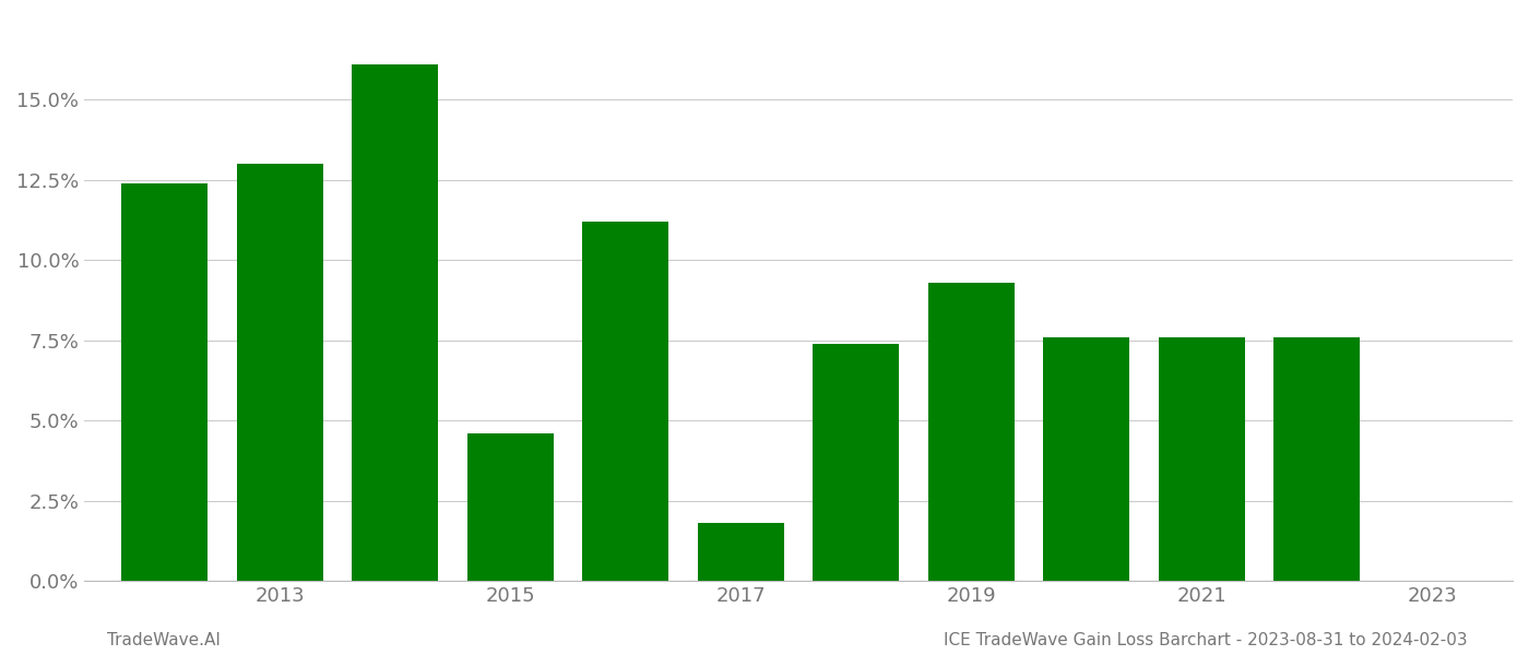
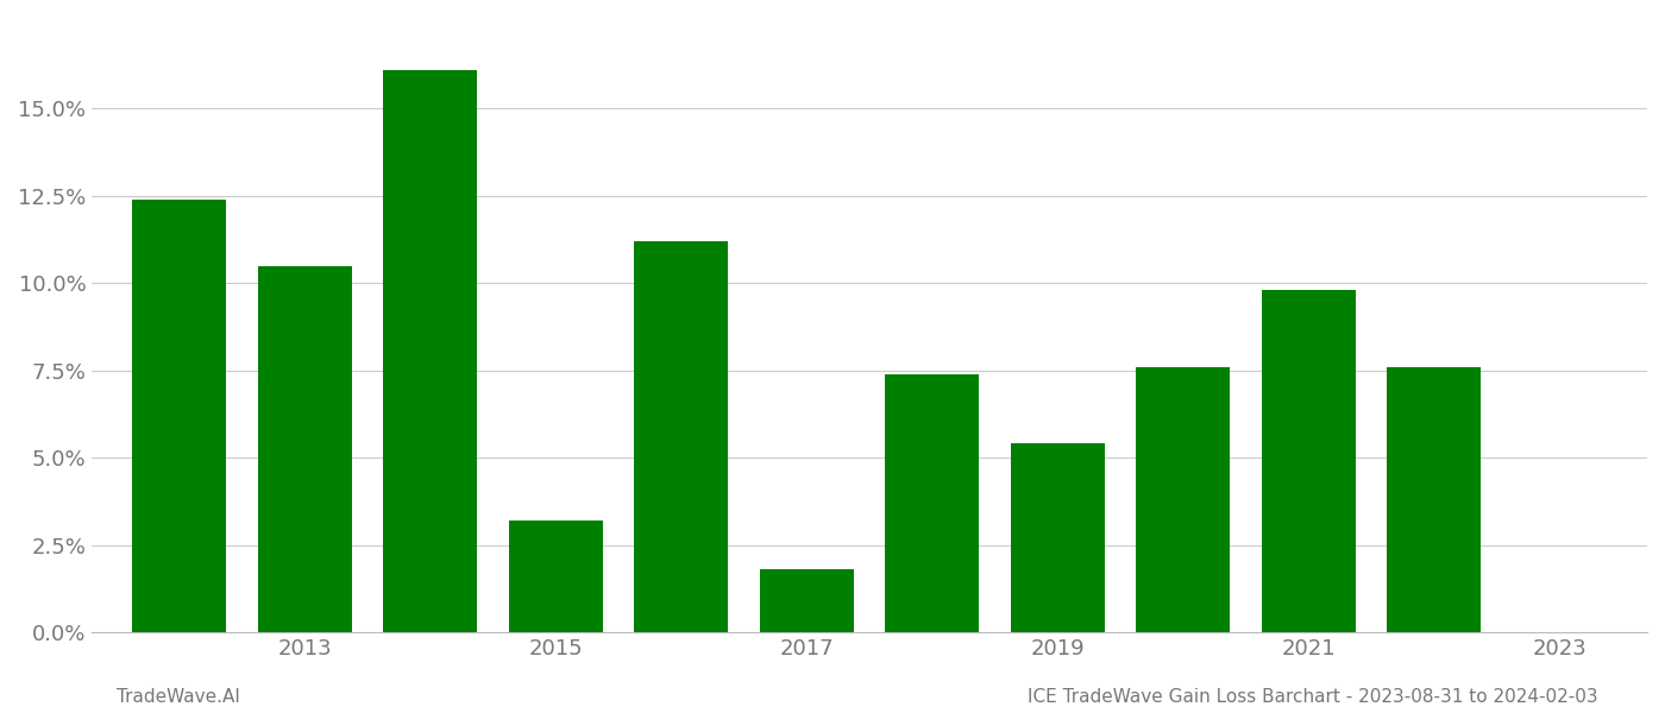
2013: 13.0% -> 10.5%
2015: 4.6% -> 3.2%
2019: 9.3% -> 5.4%
2021: 7.6% -> 9.8%
